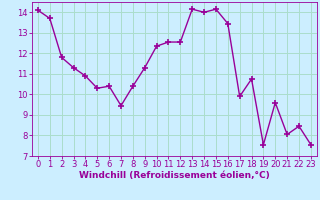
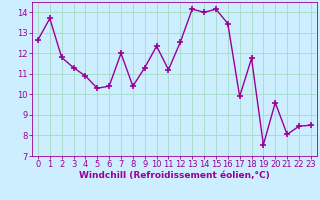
0: 14.10 -> 12.65
7: 9.45 -> 12.00
11: 12.55 -> 11.20
18: 10.75 -> 11.75
23: 7.55 -> 8.50
